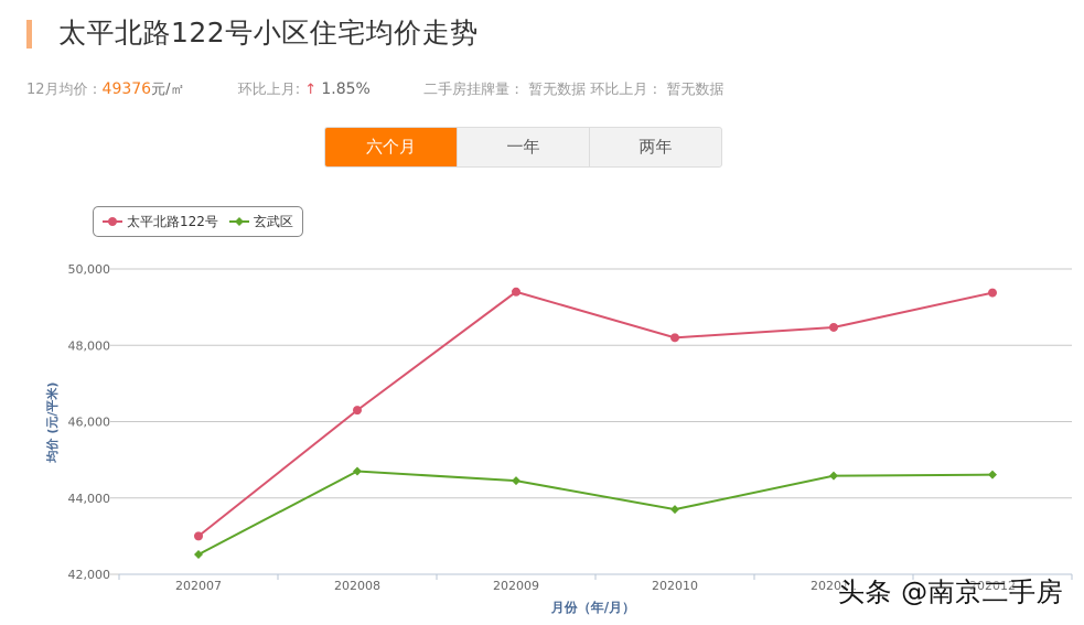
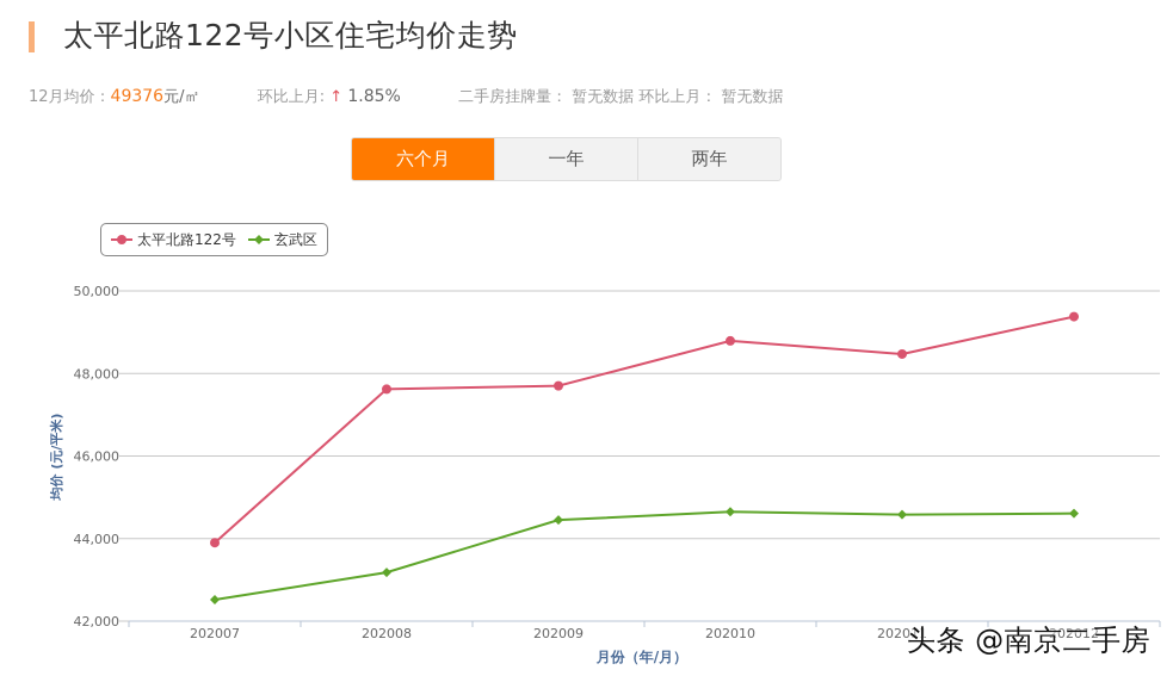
太平北路122号/202007: 43000 -> 43900
太平北路122号/202008: 46300 -> 47600
玄武区/202008: 44700 -> 43200
太平北路122号/202009: 49400 -> 47700
太平北路122号/202010: 48200 -> 48800
玄武区/202010: 43700 -> 44600
